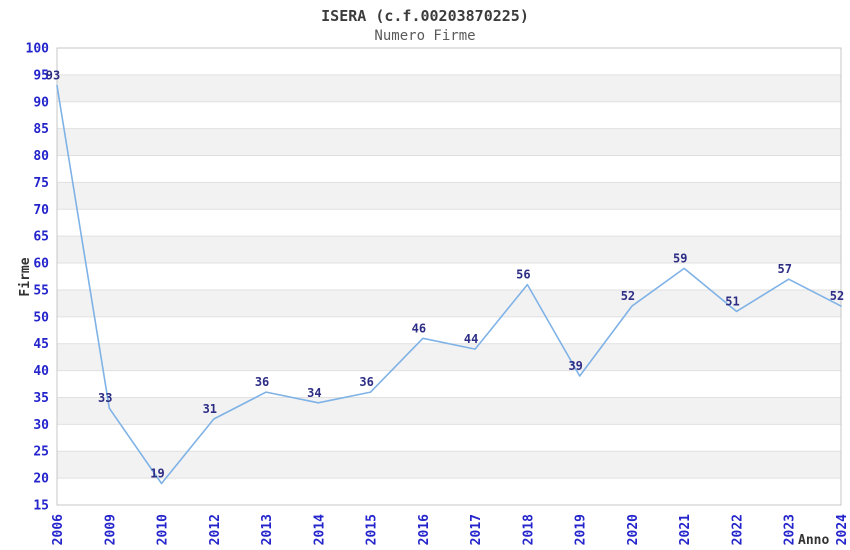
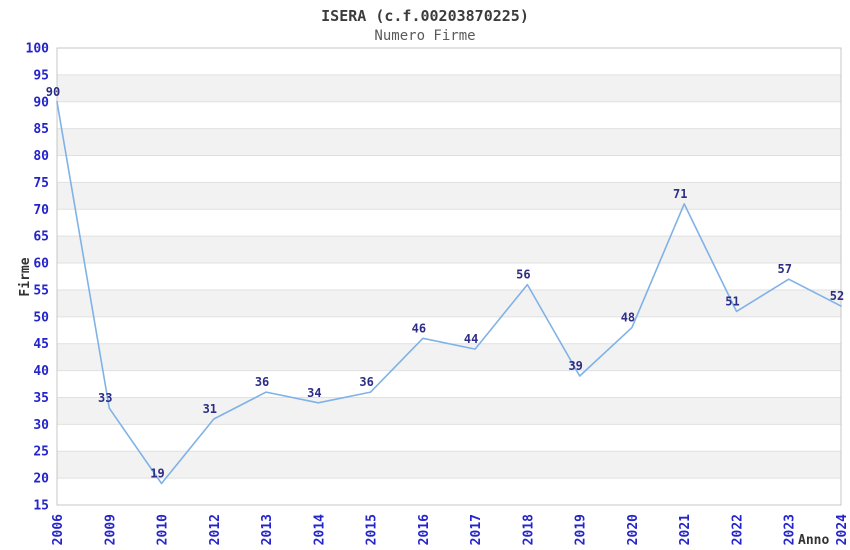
2006: 93 -> 90
2020: 52 -> 48
2021: 59 -> 71
